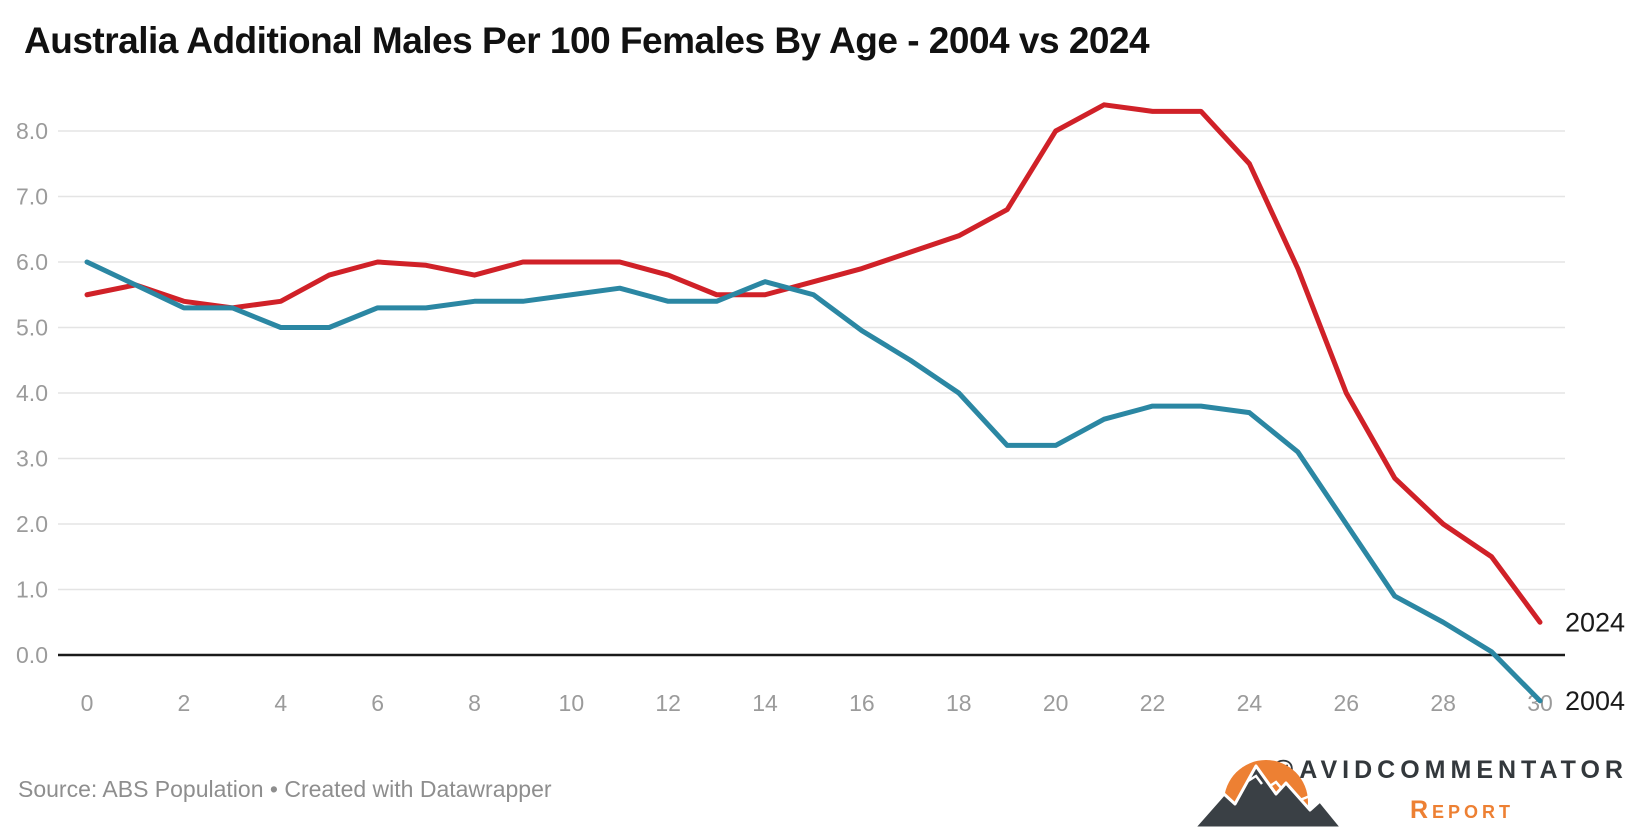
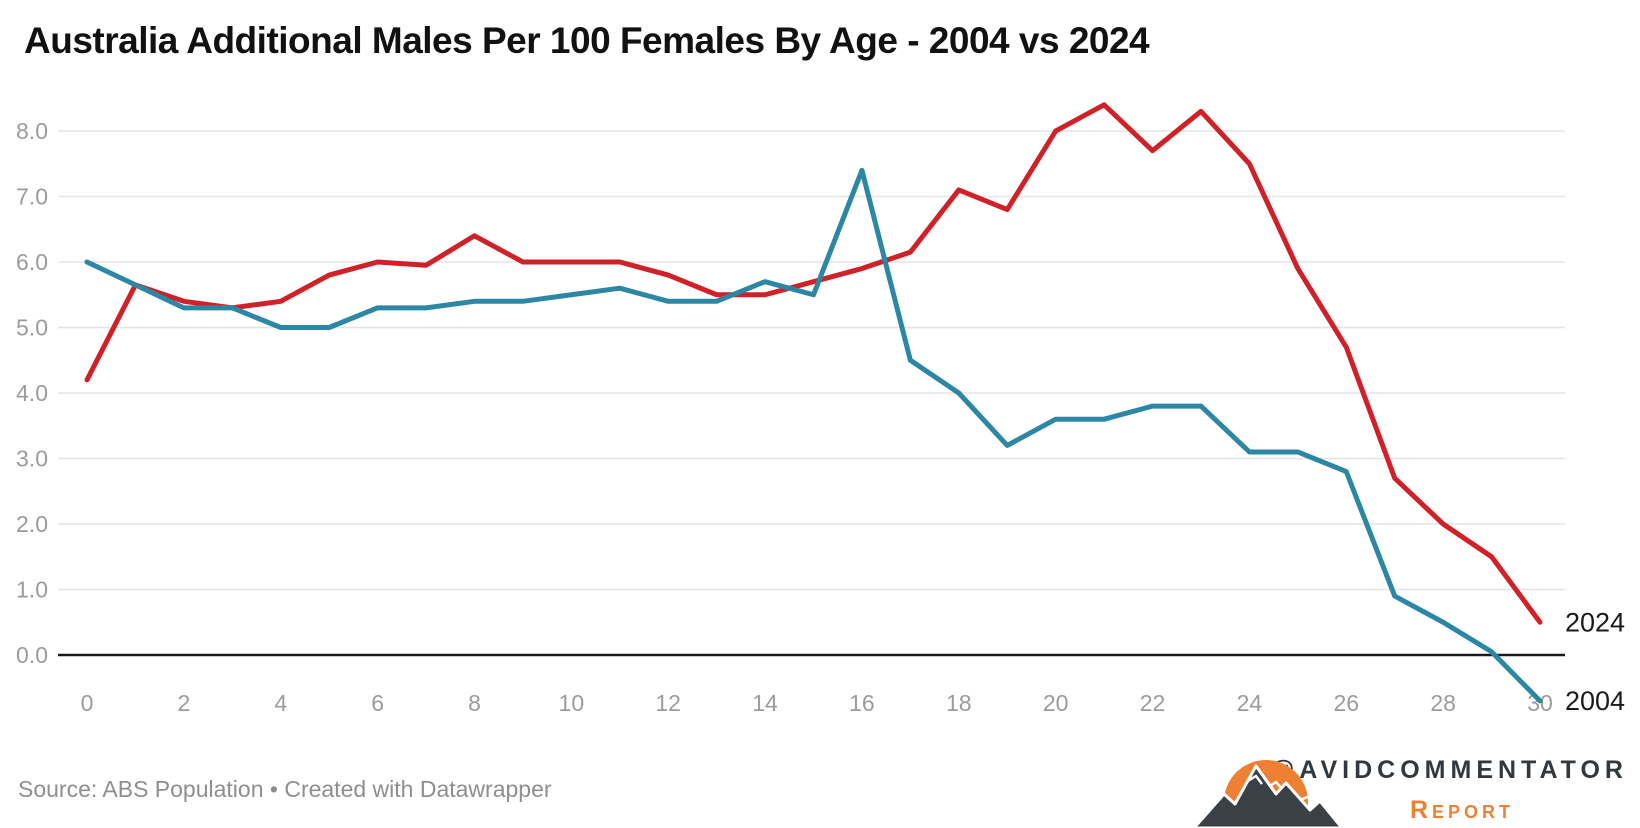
2024/0: 5.5 -> 4.2
2024/8: 5.8 -> 6.4
2004/16: 5.0 -> 7.4
2024/18: 6.4 -> 7.1
2004/20: 3.2 -> 3.6
2024/22: 8.3 -> 7.7
2004/24: 3.7 -> 3.1
2024/26: 4.0 -> 4.7
2004/26: 2.0 -> 2.8
